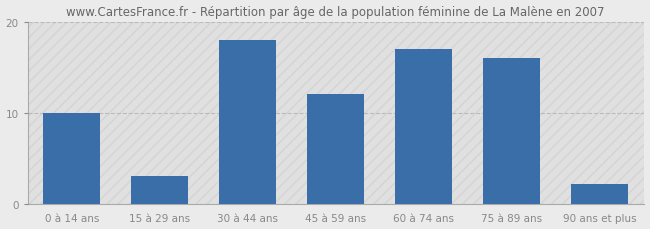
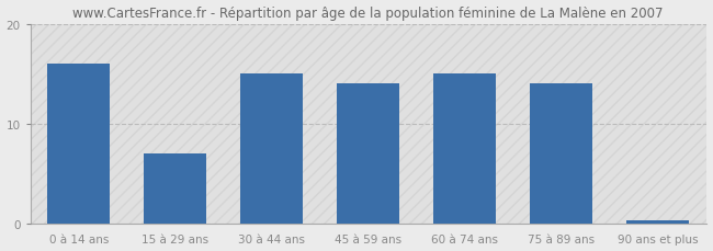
0 à 14 ans: 10.0 -> 16.0
15 à 29 ans: 3.0 -> 7.0
30 à 44 ans: 18.0 -> 15.0
45 à 59 ans: 12.0 -> 14.0
60 à 74 ans: 17.0 -> 15.0
75 à 89 ans: 16.0 -> 14.0
90 ans et plus: 2.2 -> 0.3
